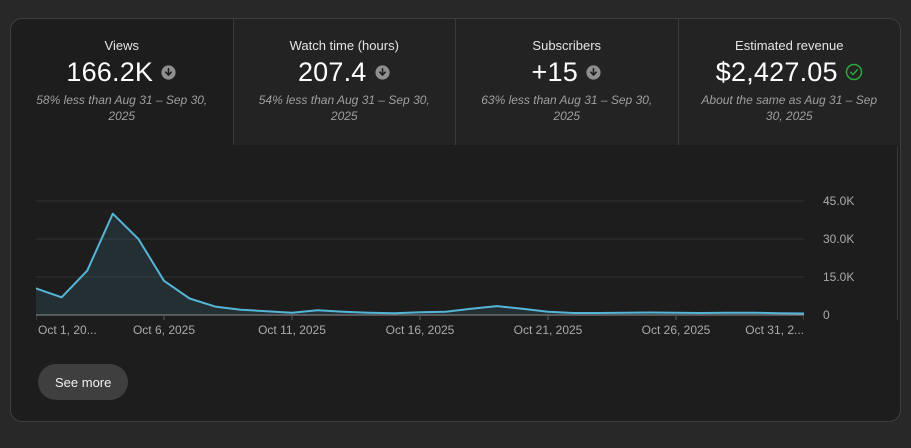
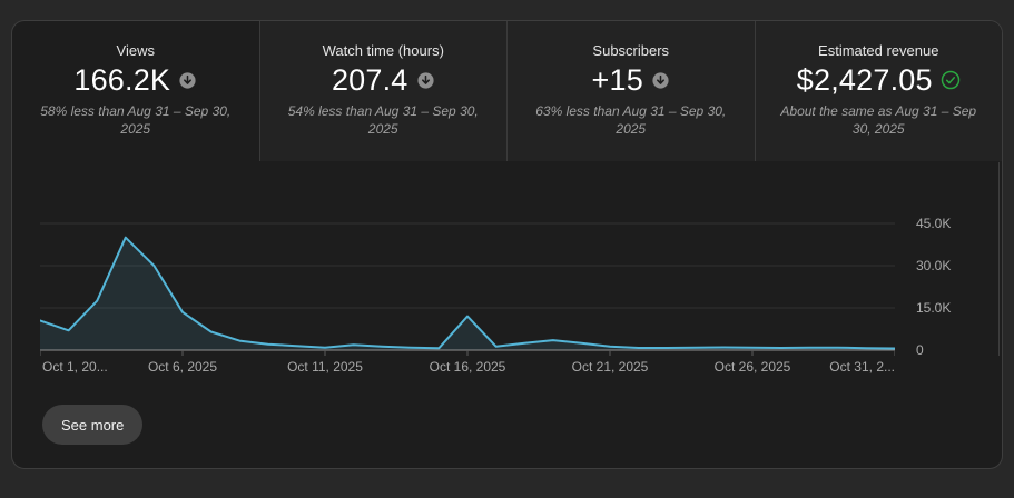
Oct 16, 2025: 1K -> 12K
